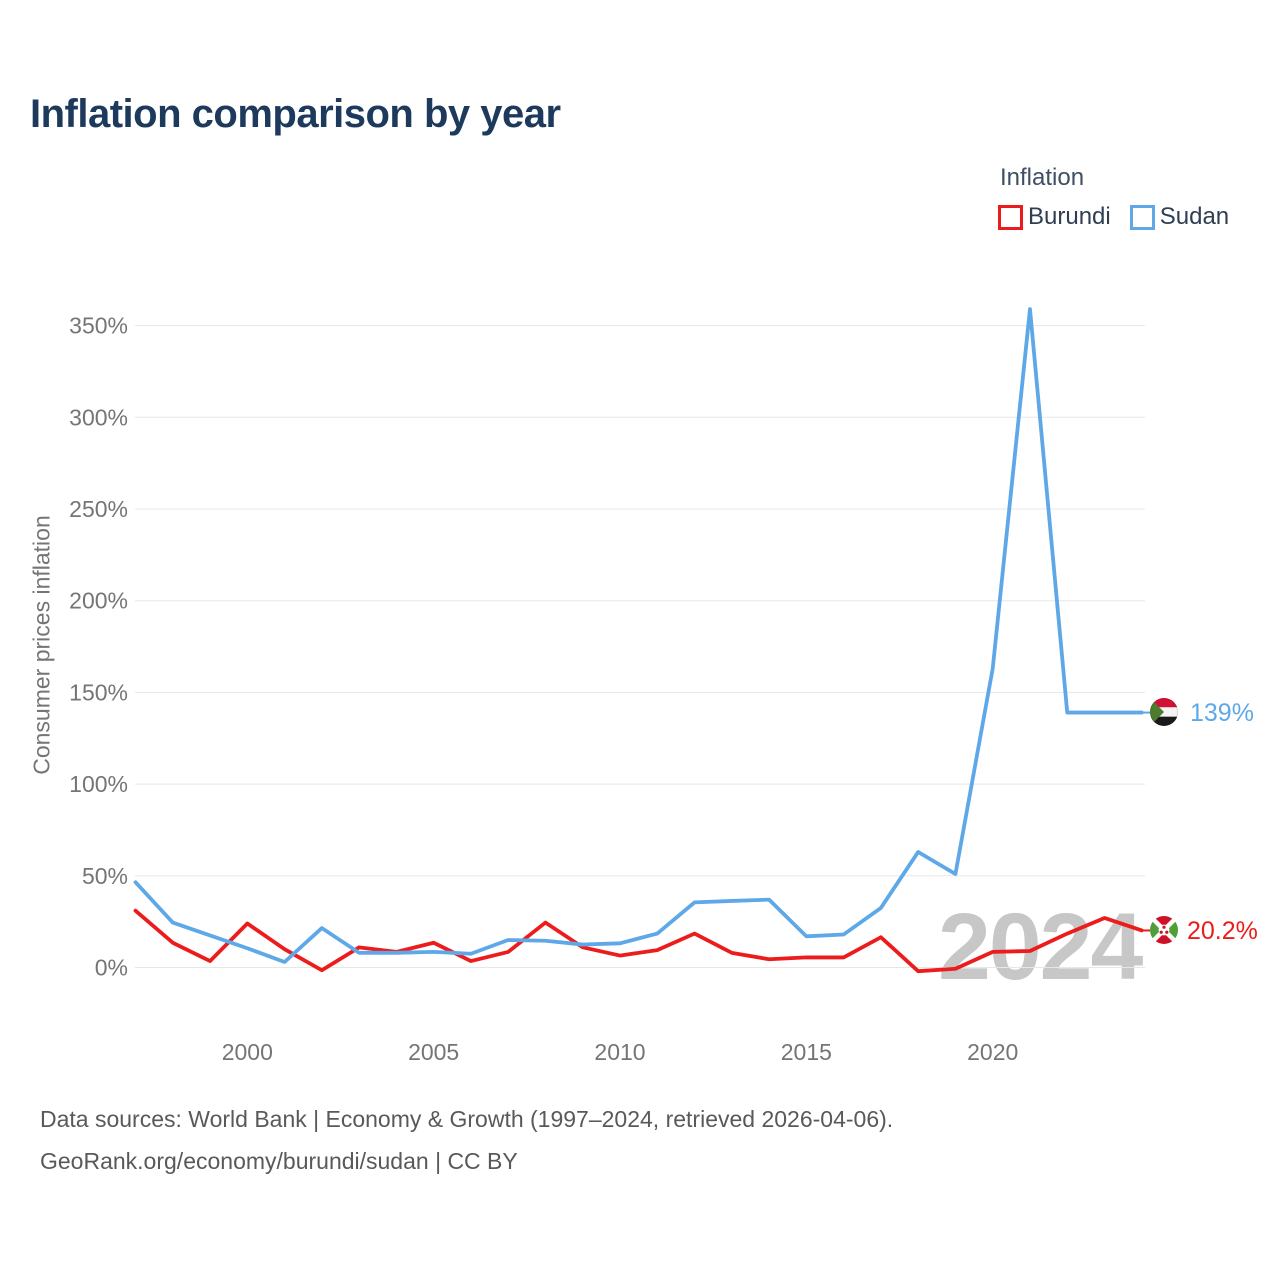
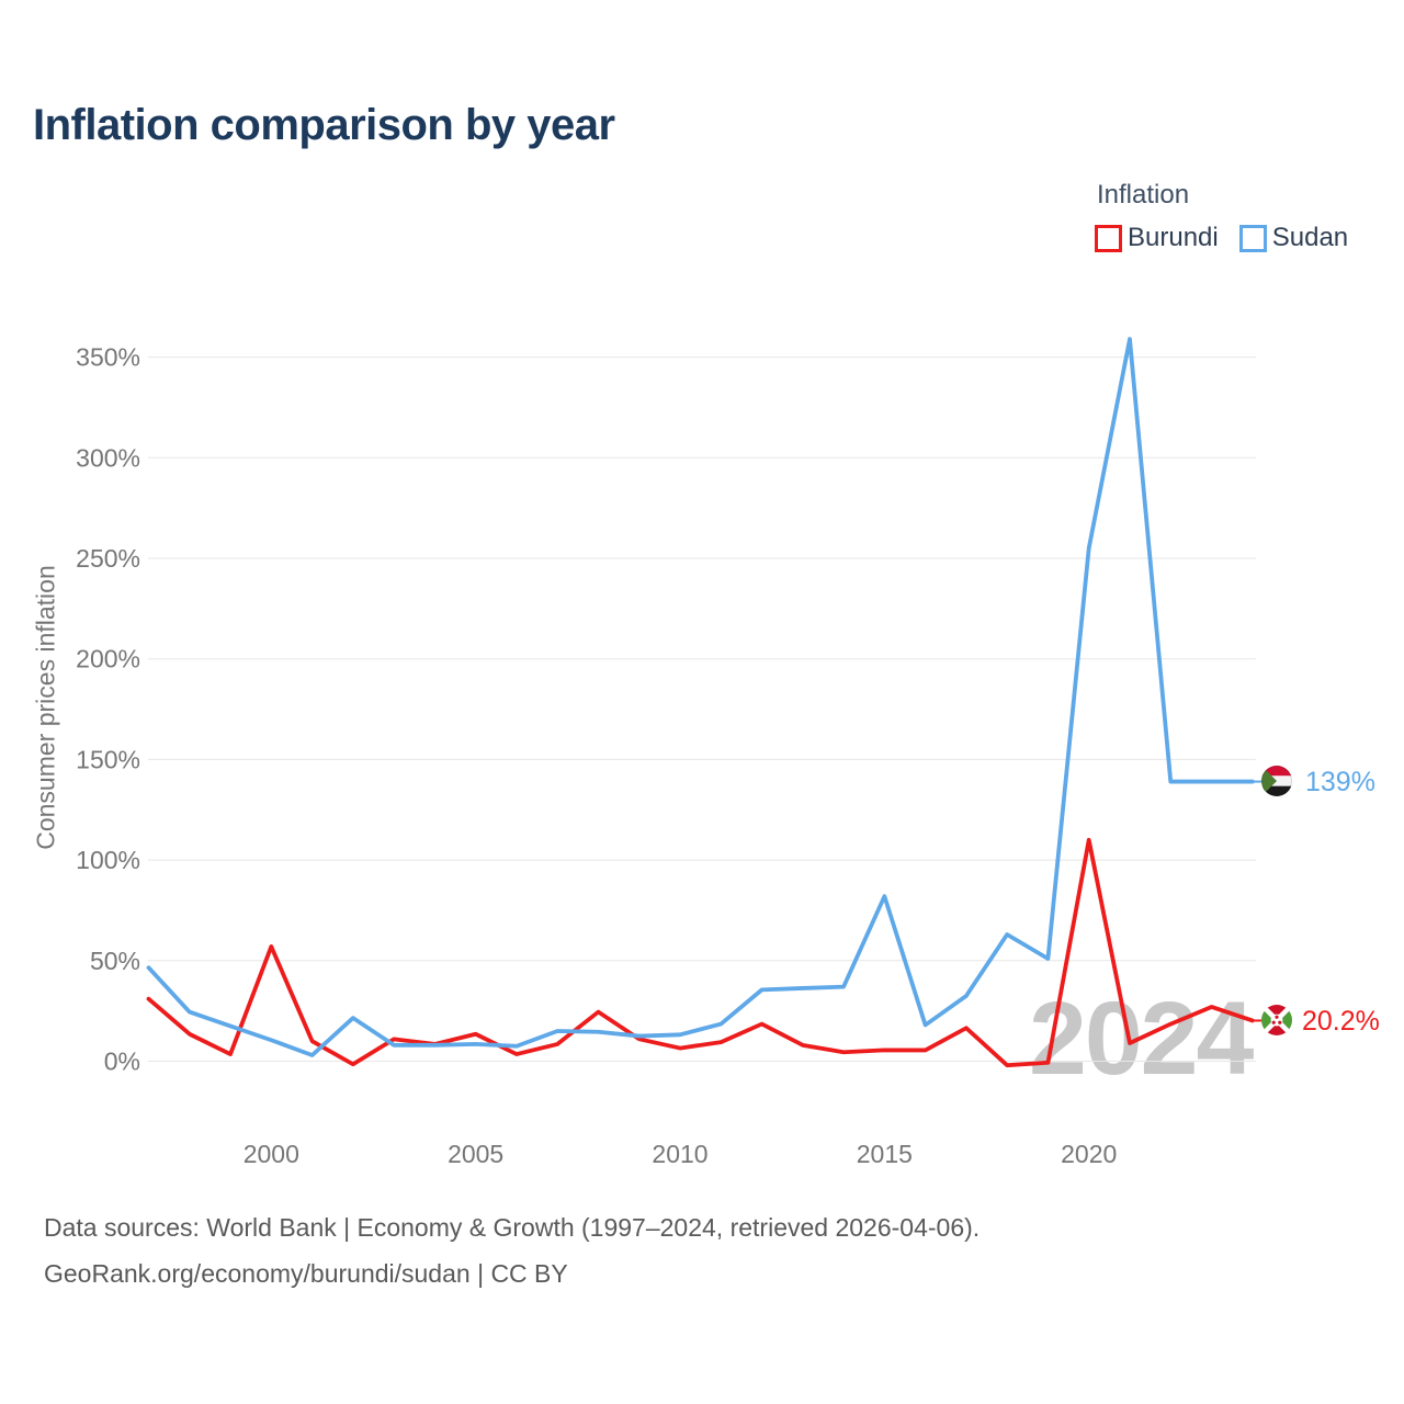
Burundi/2000: 24% -> 57%
Sudan/2015: 17% -> 82%
Burundi/2020: 8% -> 110%
Sudan/2020: 163% -> 255%
